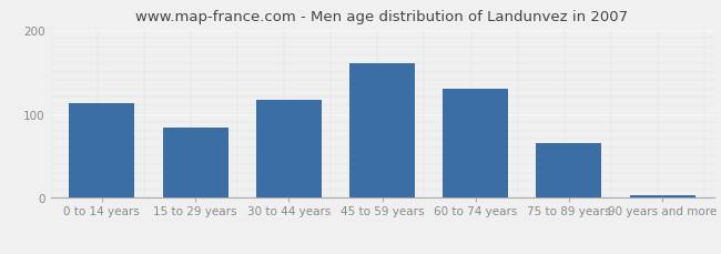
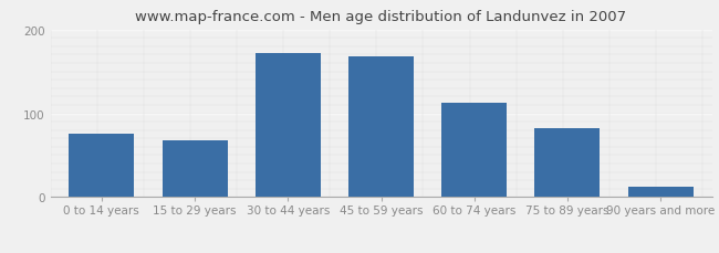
0 to 14 years: 112 -> 76
15 to 29 years: 84 -> 68
30 to 44 years: 117 -> 172
45 to 59 years: 160 -> 168
60 to 74 years: 129 -> 112
75 to 89 years: 65 -> 82
90 years and more: 3 -> 12
